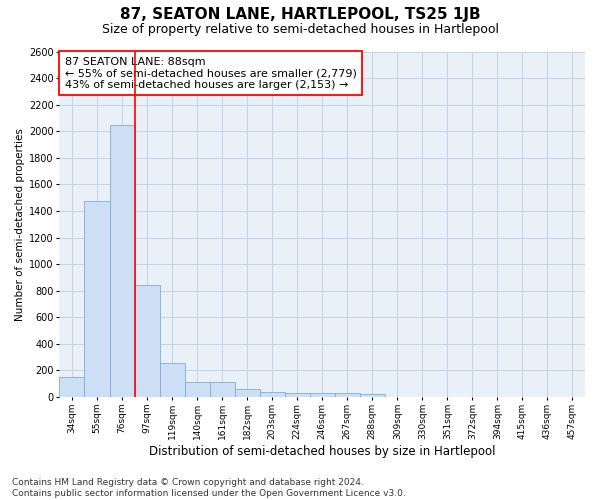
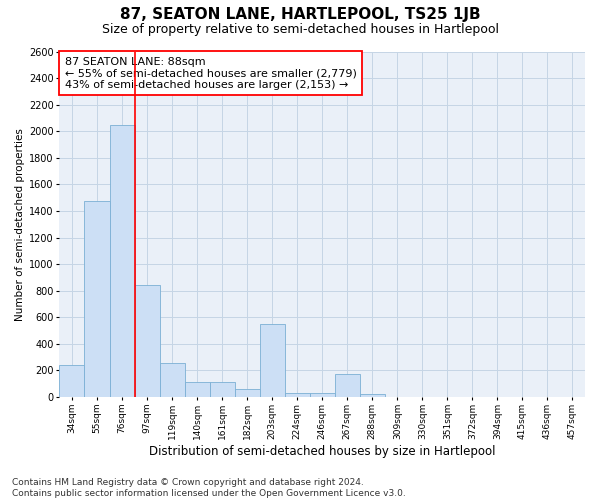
34sqm: 150 -> 240
203sqm: 40 -> 550
267sqm: 30 -> 170
